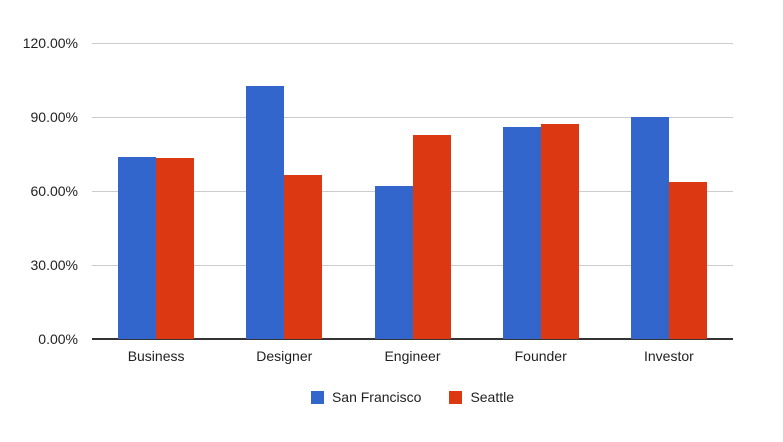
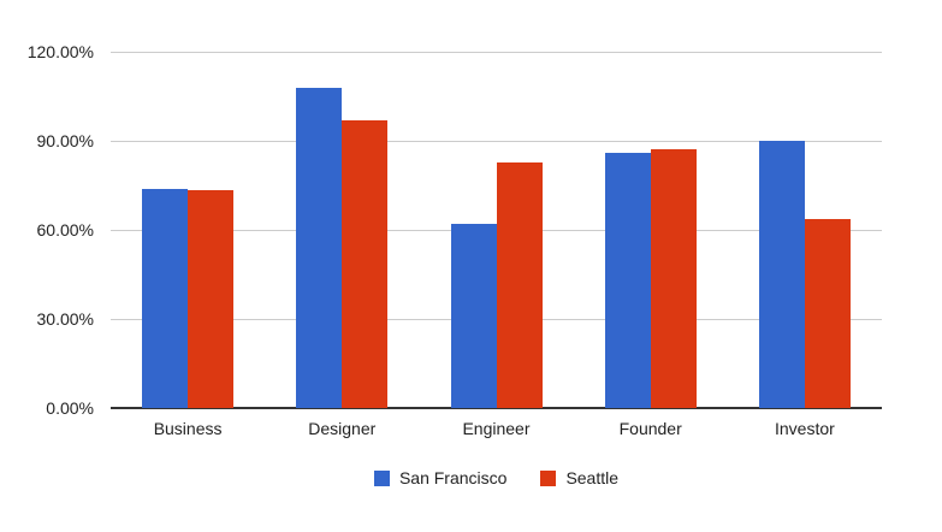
San Francisco/Designer: 102% -> 108%
Seattle/Designer: 66% -> 97%
